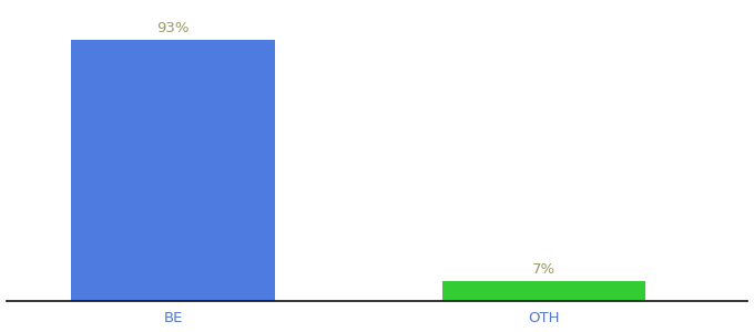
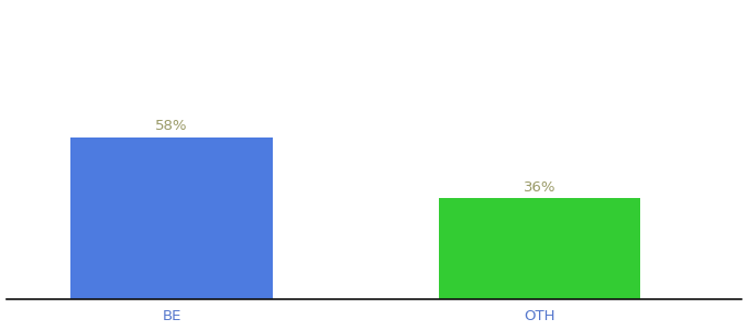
BE: 93% -> 58%
OTH: 7% -> 36%
